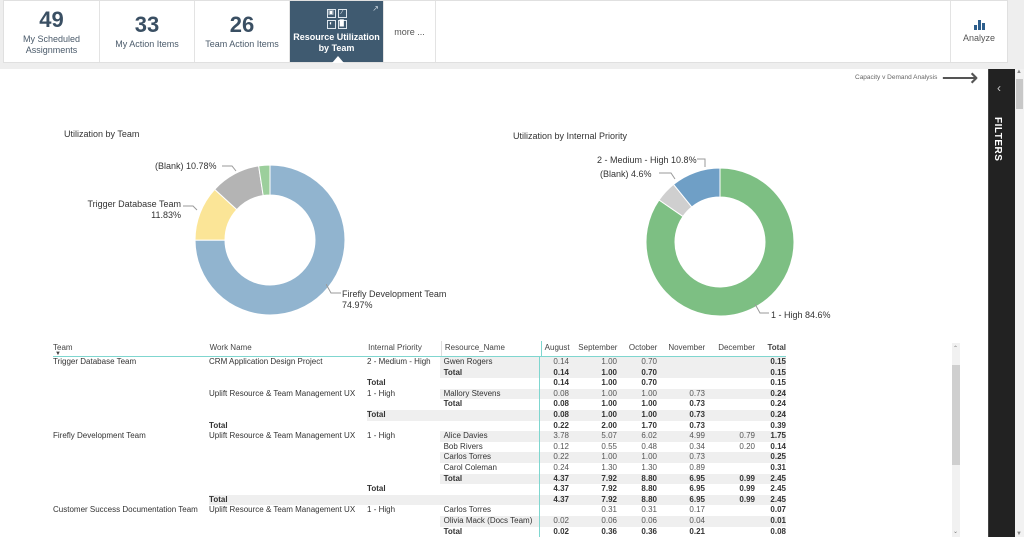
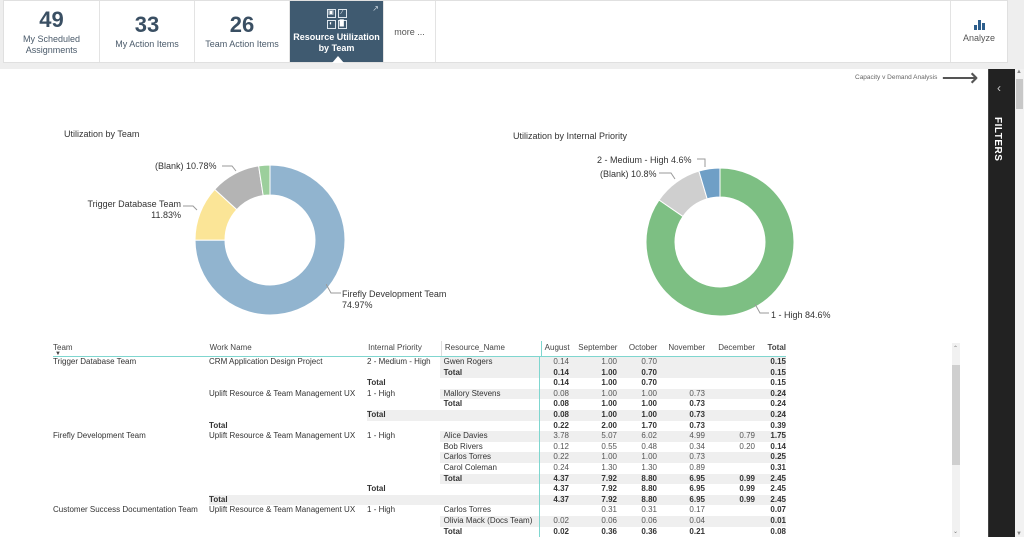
Utilization by Internal Priority/(Blank): 4.6% -> 10.8%
Utilization by Internal Priority/2 - Medium - High: 10.8% -> 4.6%
